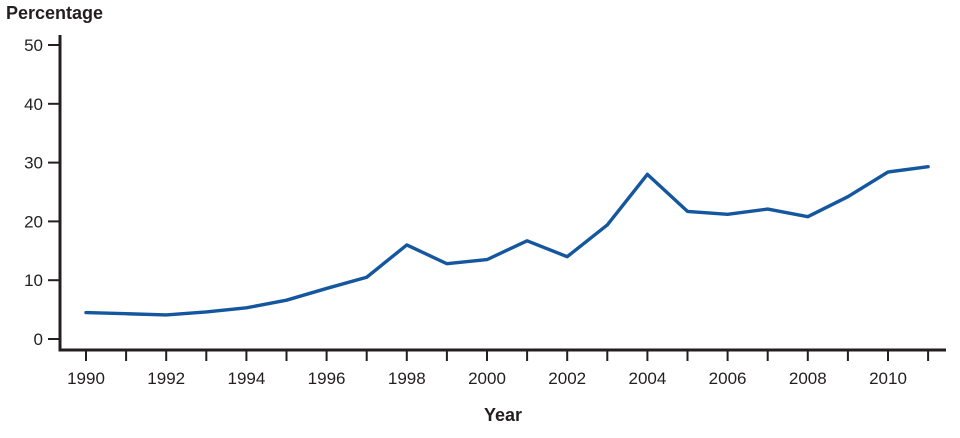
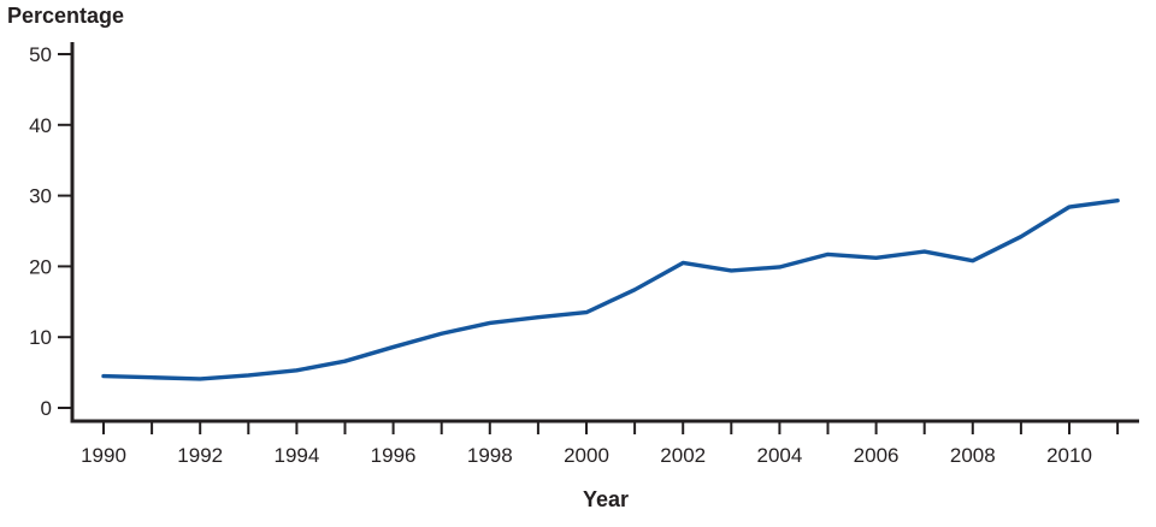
1998: 16 -> 12
2002: 14 -> 20
2004: 28 -> 20
